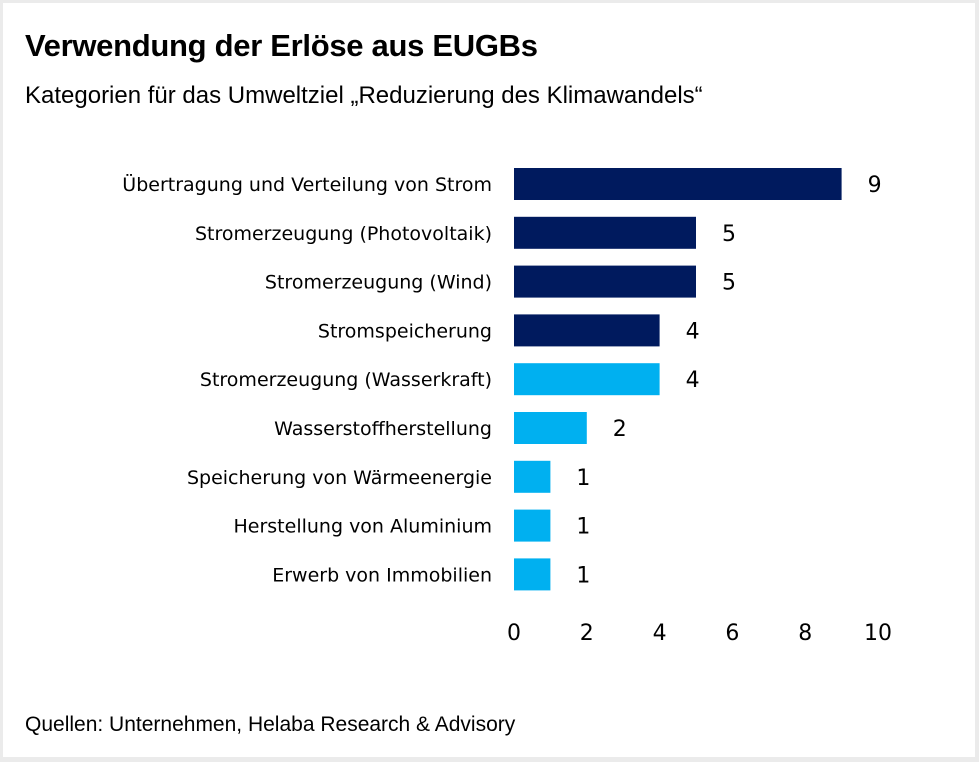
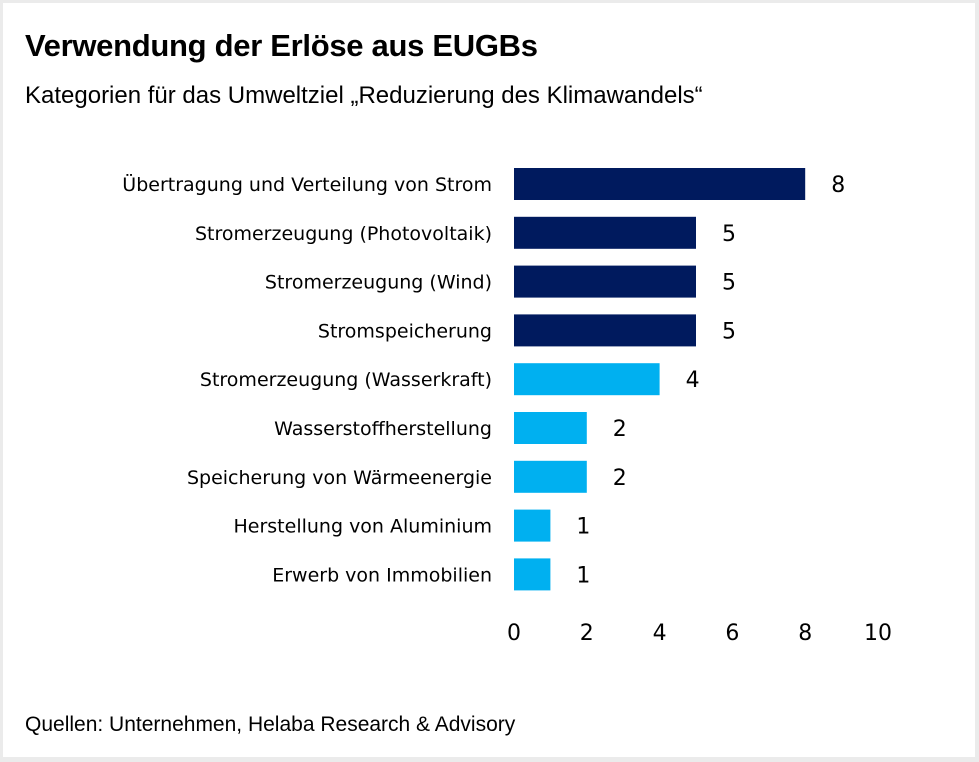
Übertragung und Verteilung von Strom: 9 -> 8
Stromspeicherung: 4 -> 5
Speicherung von Wärmeenergie: 1 -> 2
